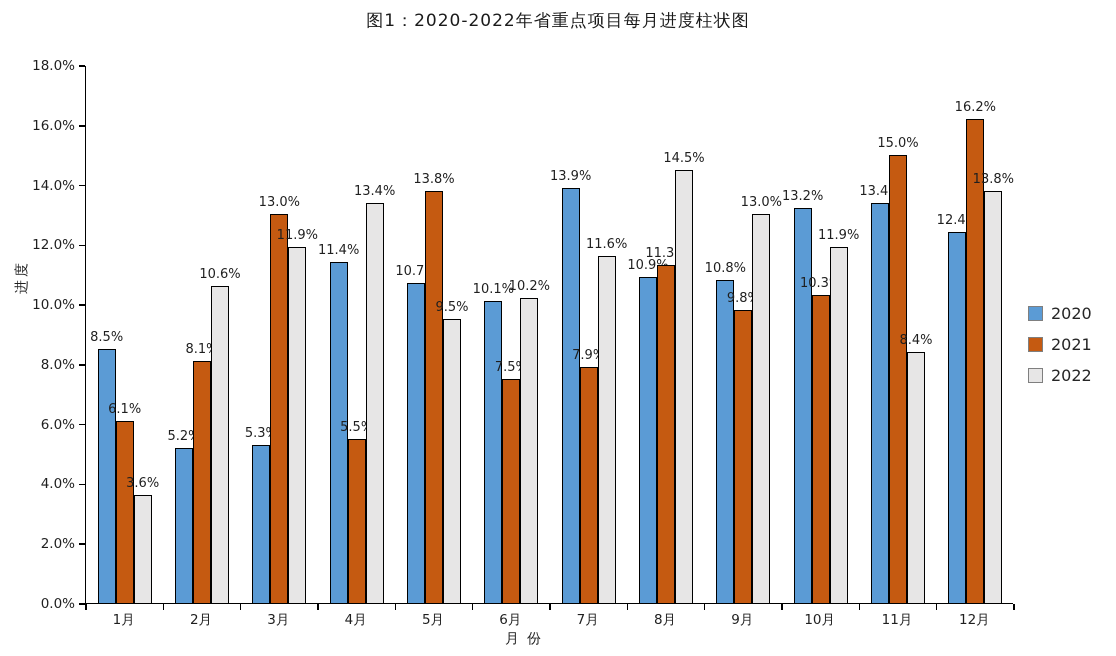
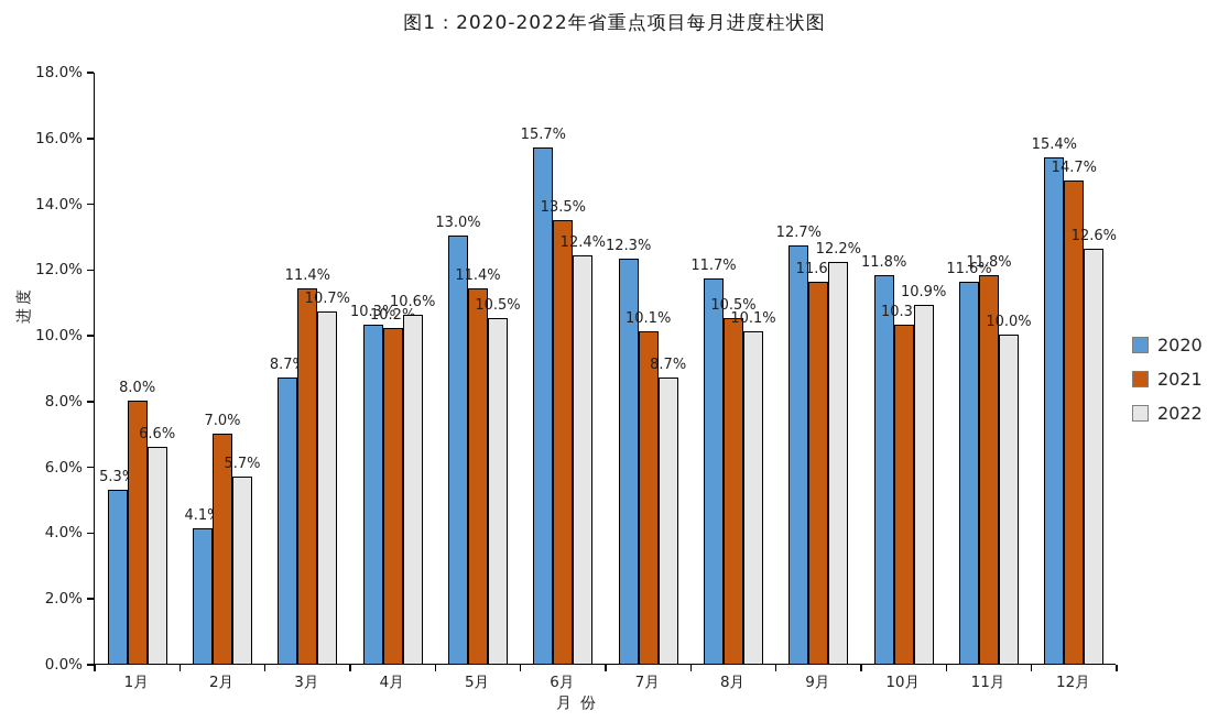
2020/1月: 8.5% -> 5.3%
2021/1月: 6.1% -> 8.0%
2022/1月: 3.6% -> 6.6%
2020/2月: 5.2% -> 4.1%
2021/2月: 8.1% -> 7.0%
2022/2月: 10.6% -> 5.7%
2020/3月: 5.3% -> 8.7%
2021/3月: 13.0% -> 11.4%
2022/3月: 11.9% -> 10.7%
2020/4月: 11.4% -> 10.3%
2021/4月: 5.5% -> 10.2%
2022/4月: 13.4% -> 10.6%
2020/5月: 10.7% -> 13.0%
2021/5月: 13.8% -> 11.4%
2022/5月: 9.5% -> 10.5%
2020/6月: 10.1% -> 15.7%
2021/6月: 7.5% -> 13.5%
2022/6月: 10.2% -> 12.4%
2020/7月: 13.9% -> 12.3%
2021/7月: 7.9% -> 10.1%
2022/7月: 11.6% -> 8.7%
2020/8月: 10.9% -> 11.7%
2021/8月: 11.3% -> 10.5%
2022/8月: 14.5% -> 10.1%
2020/9月: 10.8% -> 12.7%
2021/9月: 9.8% -> 11.6%
2022/9月: 13.0% -> 12.2%
2020/10月: 13.2% -> 11.8%
2022/10月: 11.9% -> 10.9%
2020/11月: 13.4% -> 11.6%
2021/11月: 15.0% -> 11.8%
2022/11月: 8.4% -> 10.0%
2020/12月: 12.4% -> 15.4%
2021/12月: 16.2% -> 14.7%
2022/12月: 13.8% -> 12.6%
